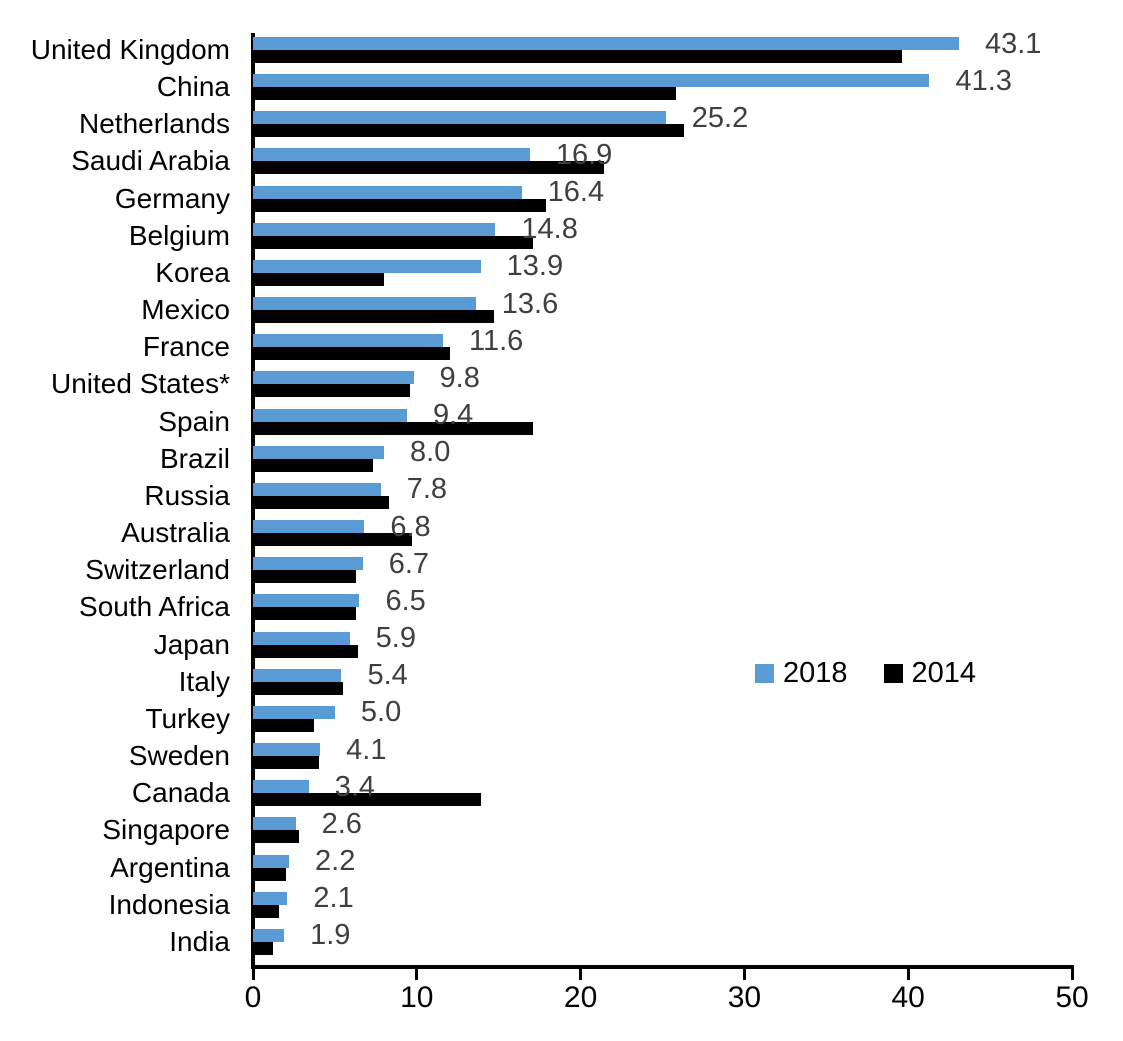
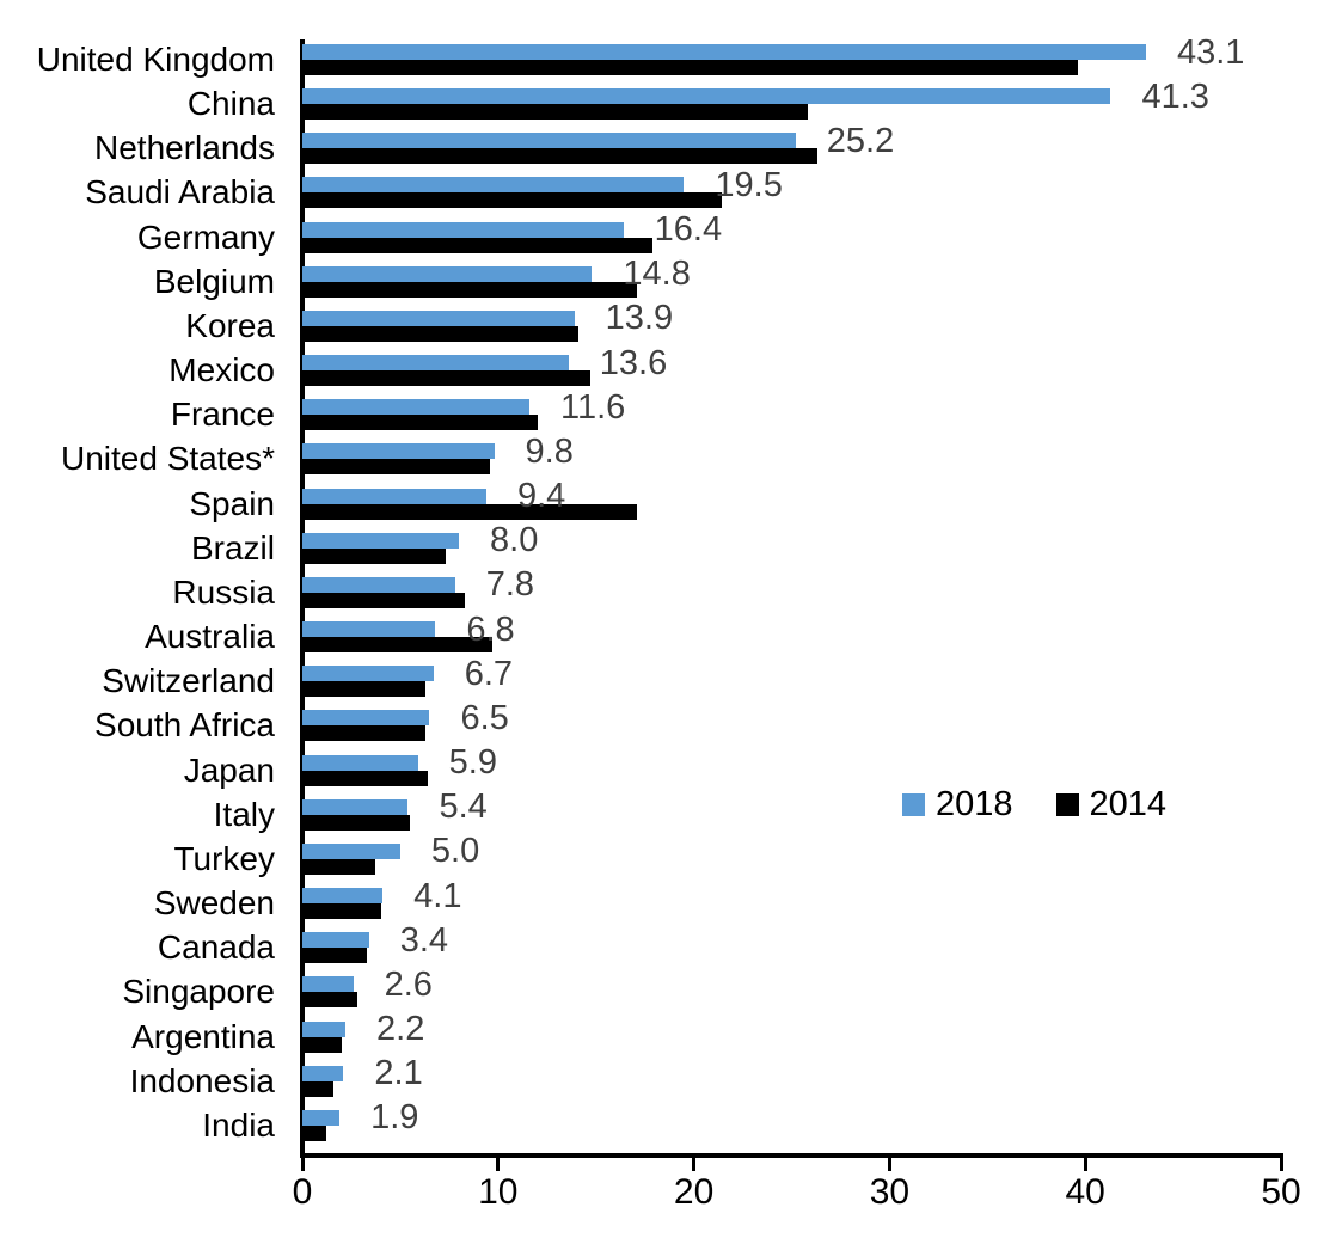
2018/Saudi Arabia: 16.9 -> 19.5
2014/Korea: 8.0 -> 14.1
2014/Canada: 13.9 -> 3.3
